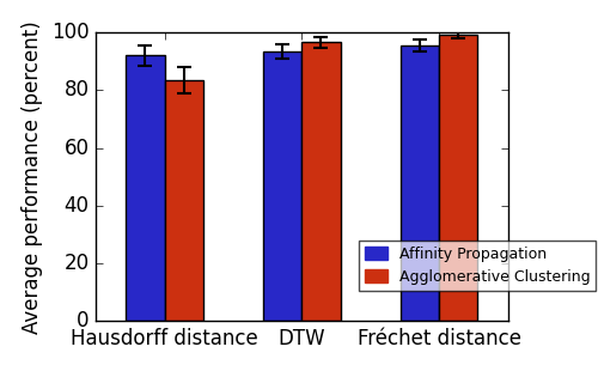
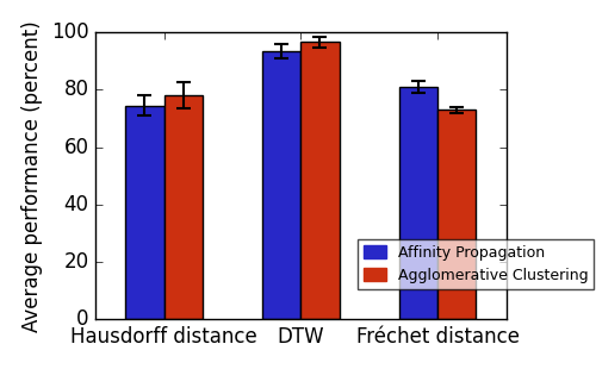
Affinity Propagation/Hausdorff distance: 92.0 -> 74.5
Agglomerative Clustering/Hausdorff distance: 83.5 -> 78.0
Affinity Propagation/Fréchet distance: 95.5 -> 81.0
Agglomerative Clustering/Fréchet distance: 99.0 -> 73.0
